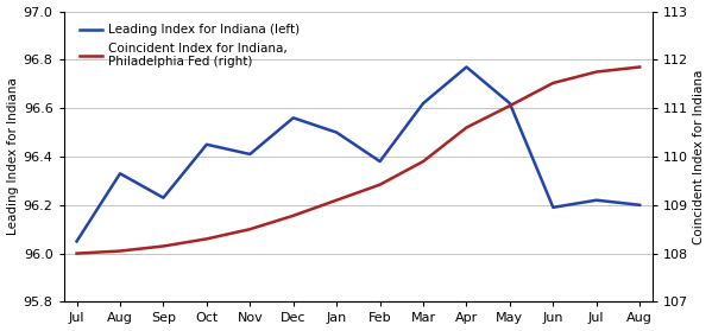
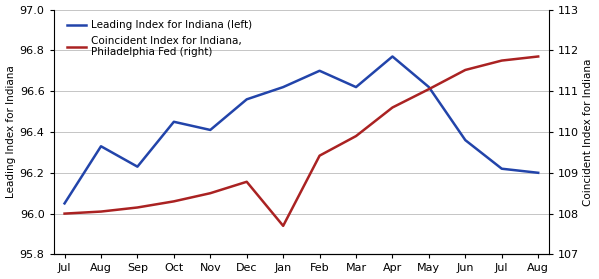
Leading Index for Indiana (left)/Jan: 96.50 -> 96.62
Coincident Index for Indiana, Philadelphia Fed (right)/Jan: 109.10 -> 107.70
Leading Index for Indiana (left)/Feb: 96.38 -> 96.70
Leading Index for Indiana (left)/Jun: 96.19 -> 96.36
